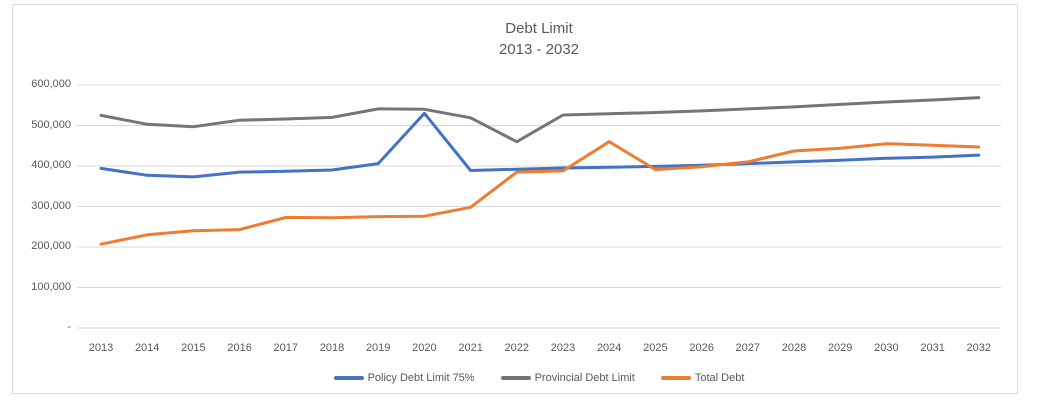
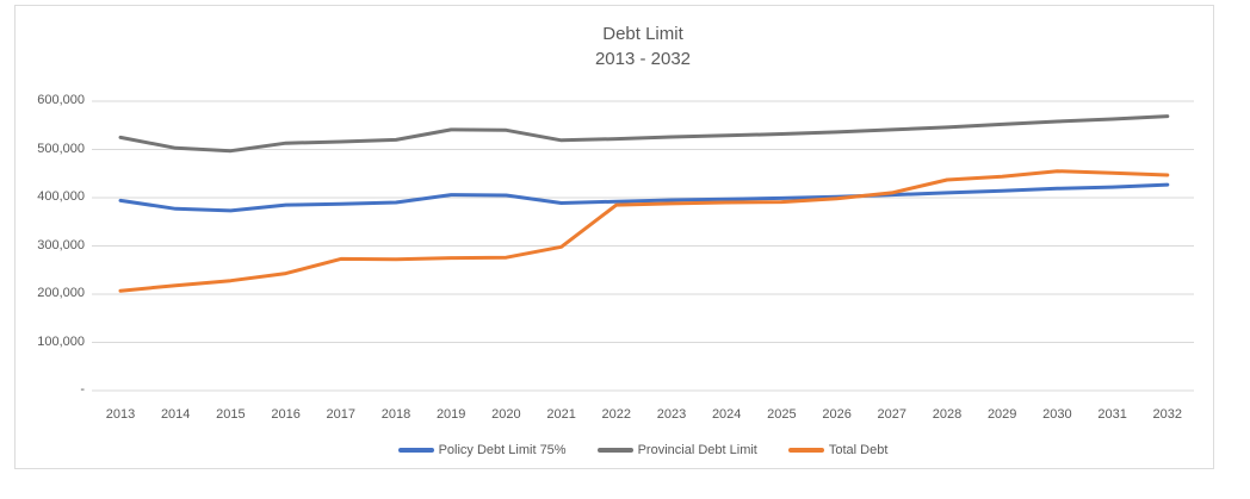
Total Debt/2014: 230000 -> 220000
Total Debt/2015: 240000 -> 230000
Policy Debt Limit 75%/2020: 530000 -> 400000
Provincial Debt Limit/2022: 460000 -> 520000
Total Debt/2024: 460000 -> 390000
